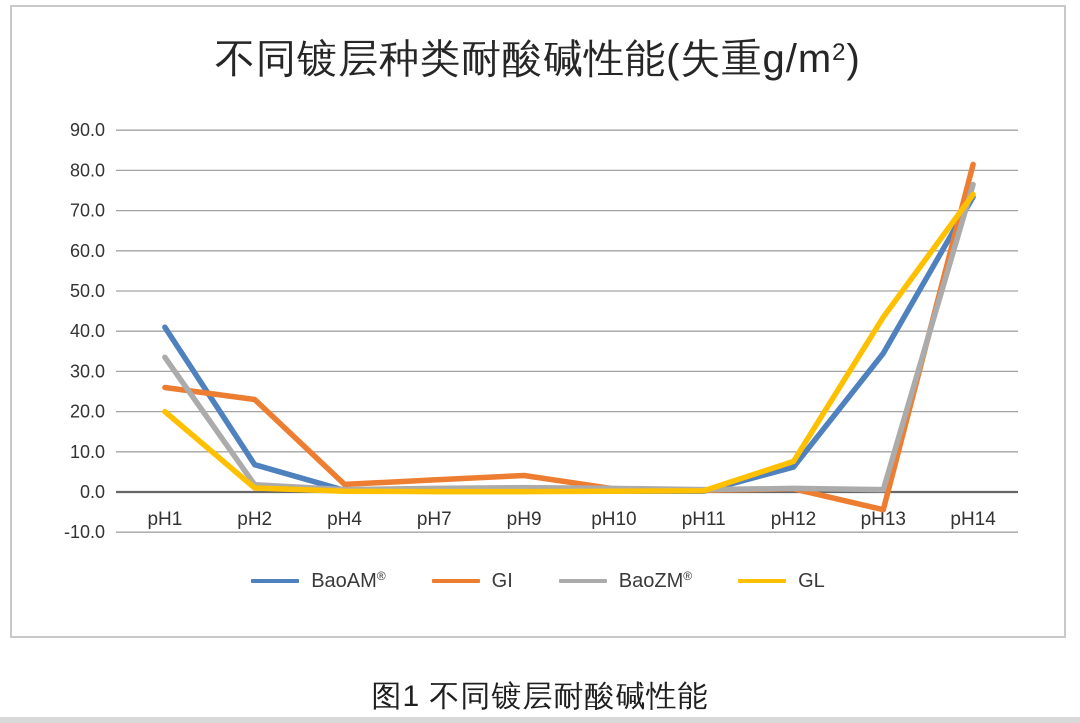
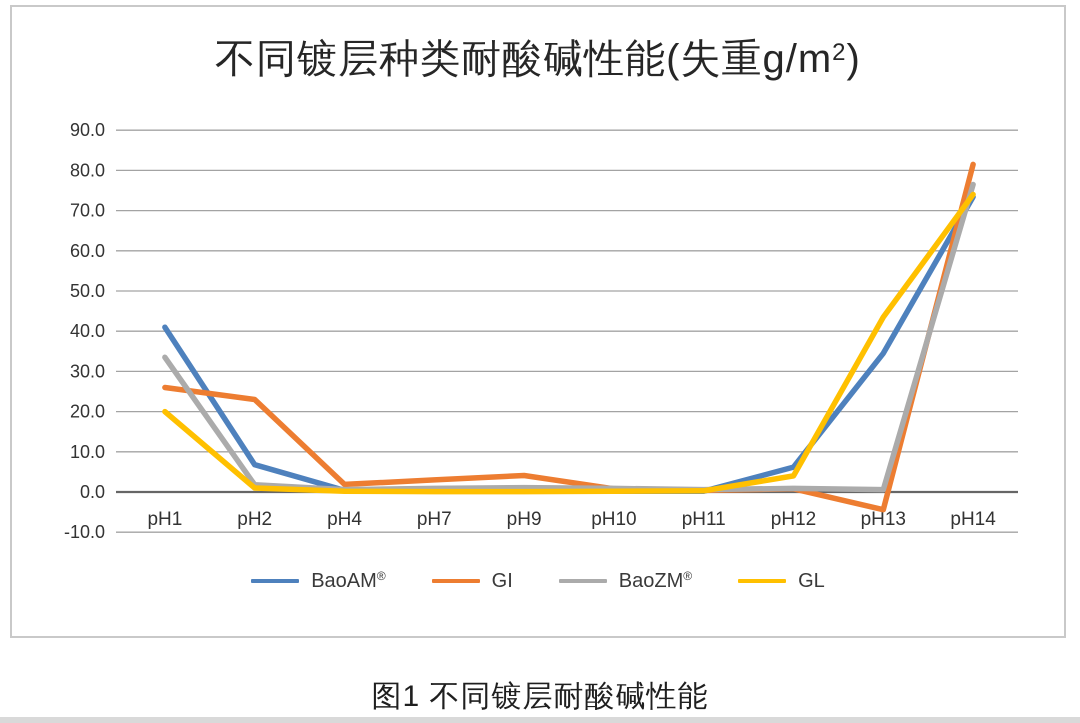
GL/pH12: 8 -> 4
